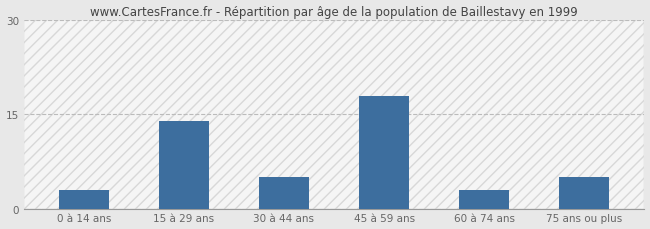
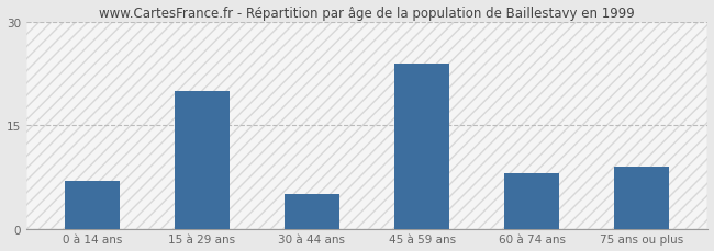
0 à 14 ans: 3 -> 7
15 à 29 ans: 14 -> 20
45 à 59 ans: 18 -> 24
60 à 74 ans: 3 -> 8
75 ans ou plus: 5 -> 9
